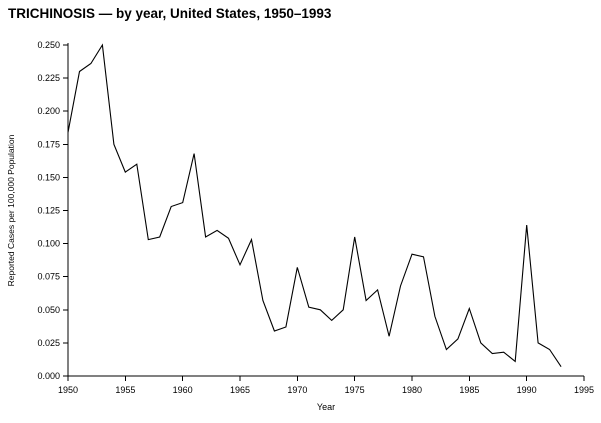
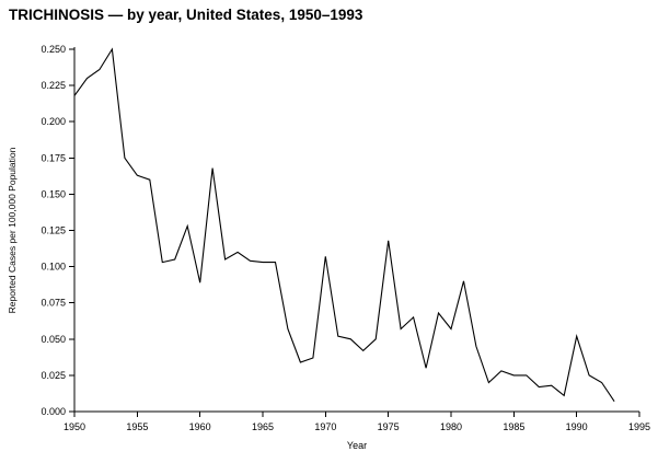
1950: 0.184 -> 0.218
1955: 0.154 -> 0.163
1960: 0.131 -> 0.089
1965: 0.084 -> 0.103
1970: 0.082 -> 0.107
1975: 0.105 -> 0.118
1980: 0.092 -> 0.057
1985: 0.051 -> 0.025
1990: 0.114 -> 0.052
